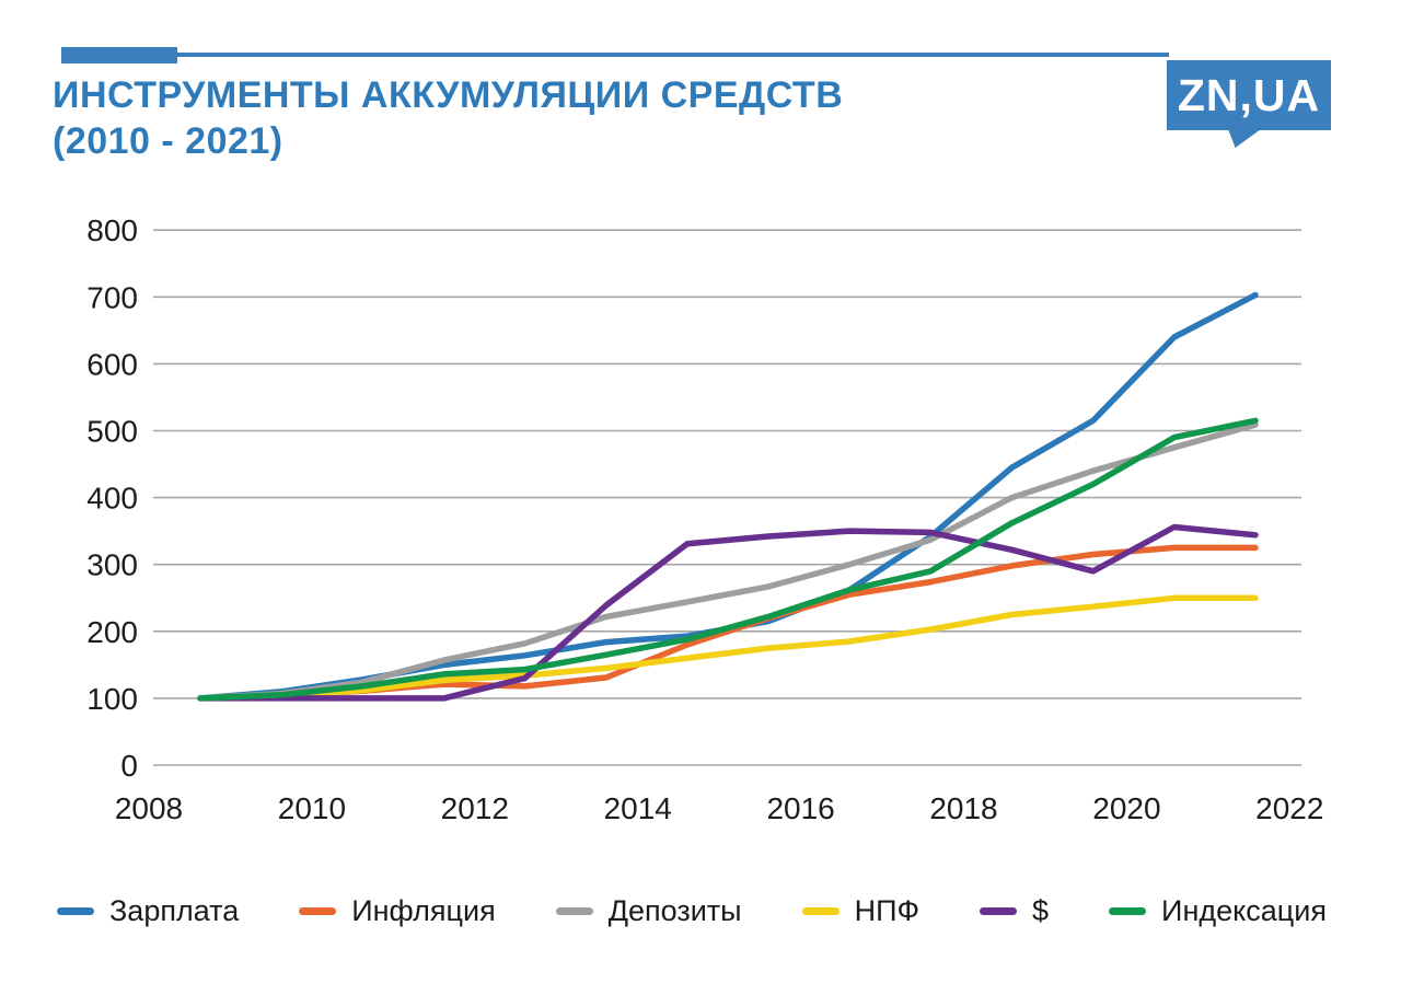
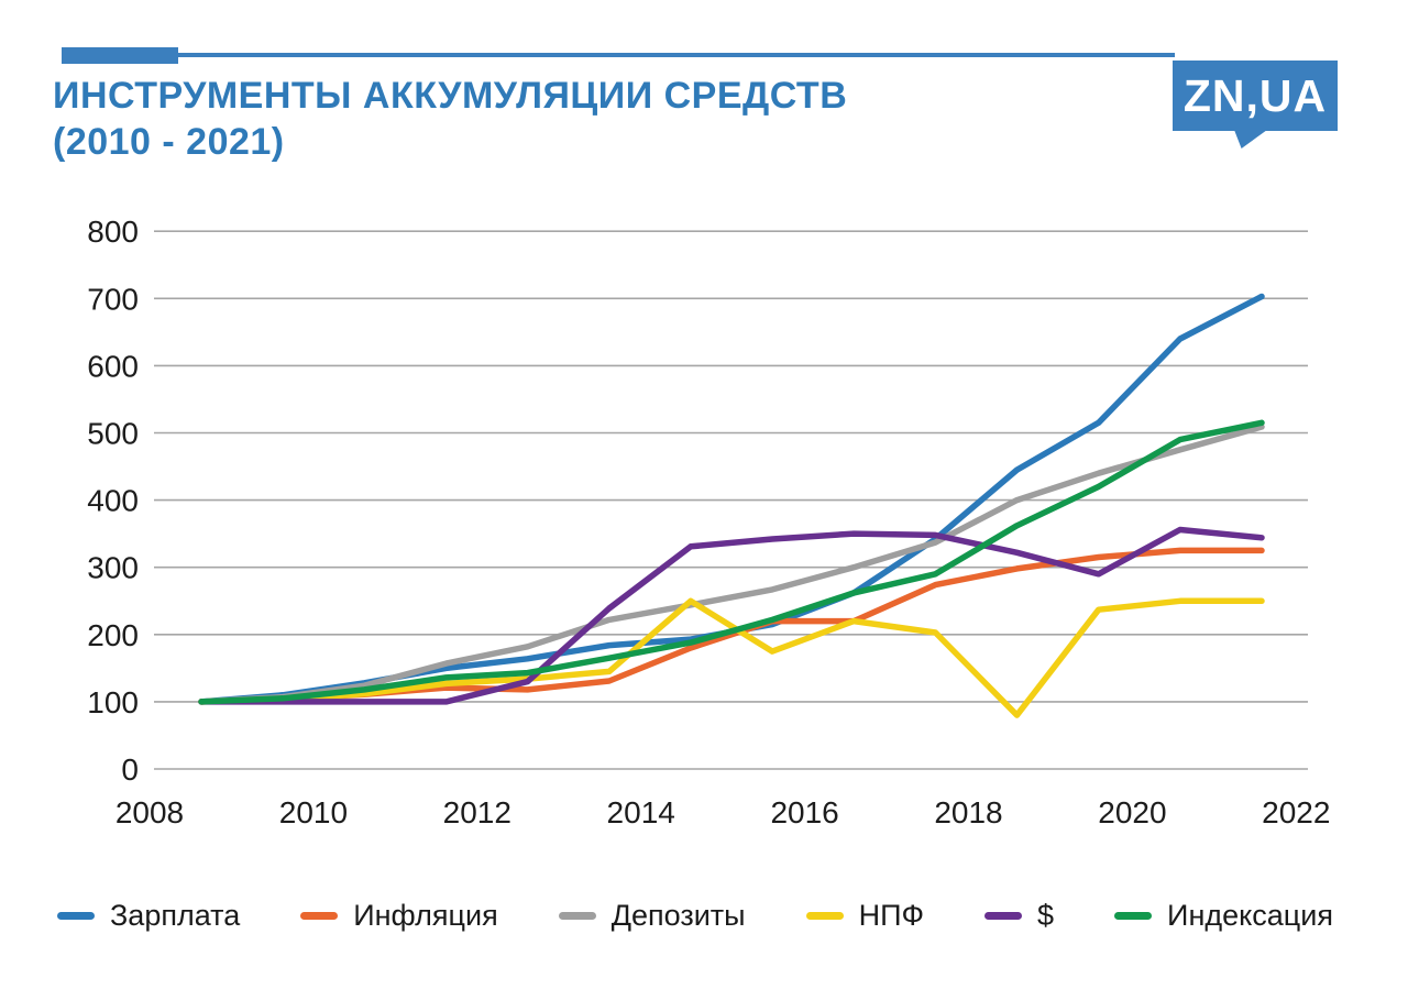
НПФ/2014: 160 -> 250
Инфляция/2016: 260 -> 220
НПФ/2016: 180 -> 220
НПФ/2018: 220 -> 80
